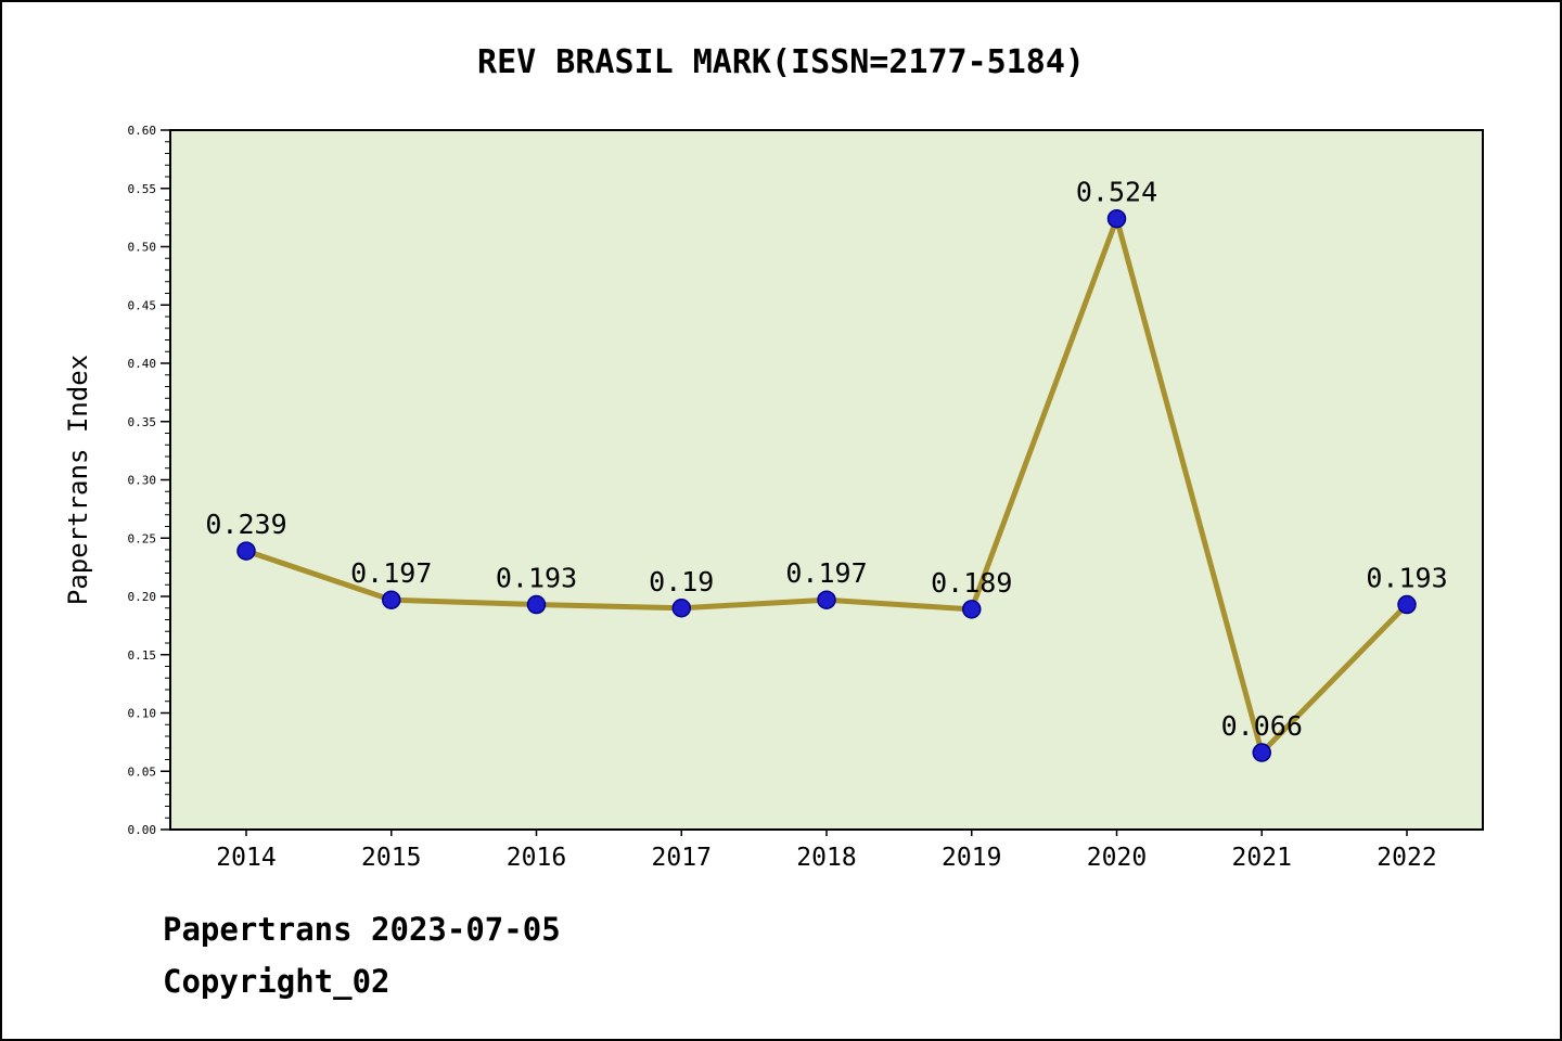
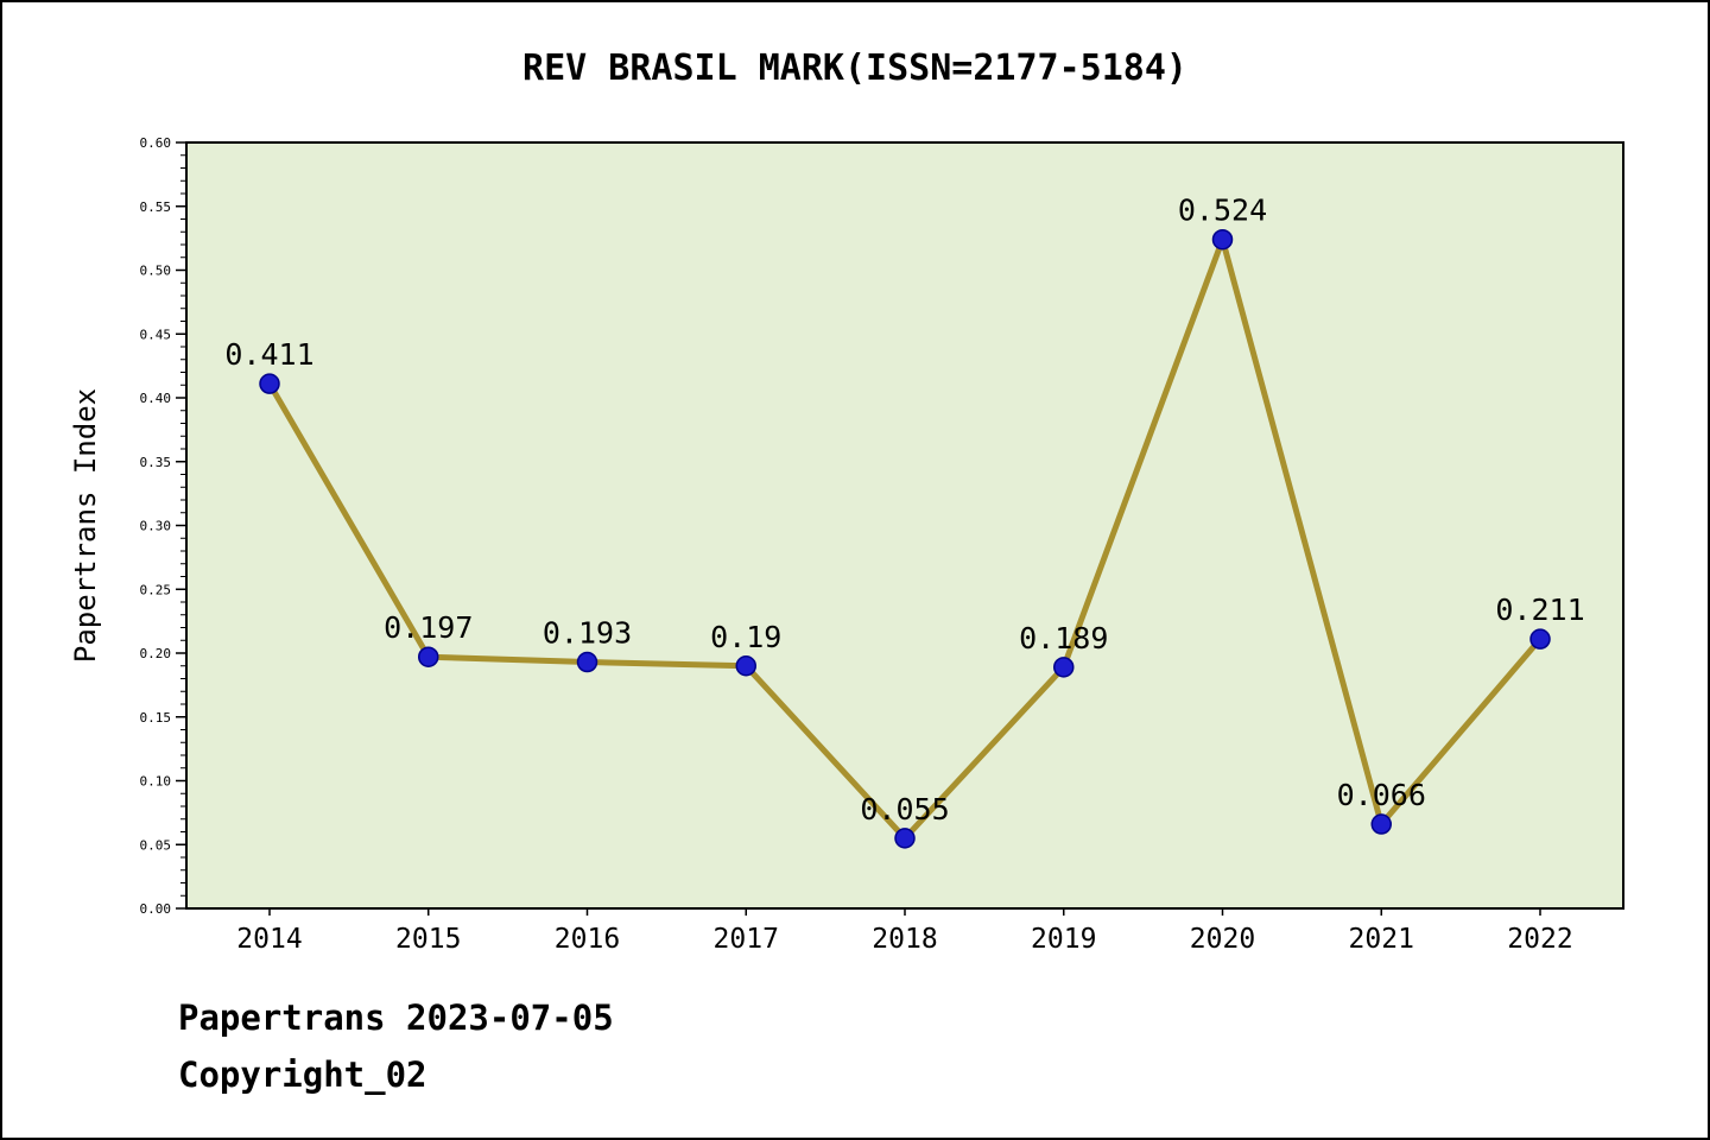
2014: 0.239 -> 0.411
2018: 0.197 -> 0.055
2022: 0.193 -> 0.211
